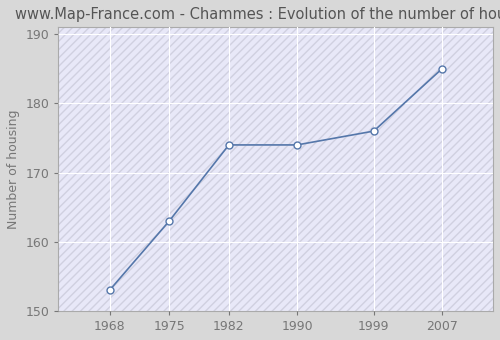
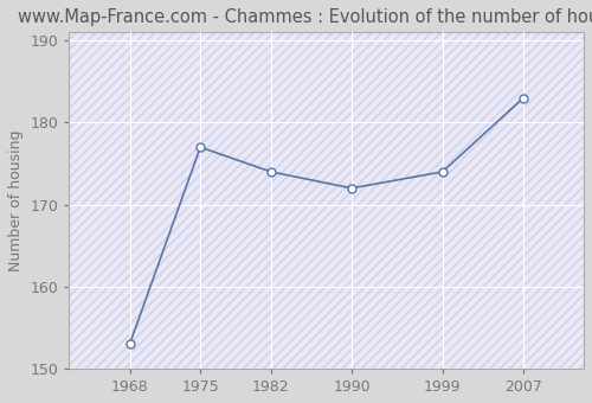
1975: 163 -> 177
1990: 174 -> 172
1999: 176 -> 174
2007: 185 -> 183
